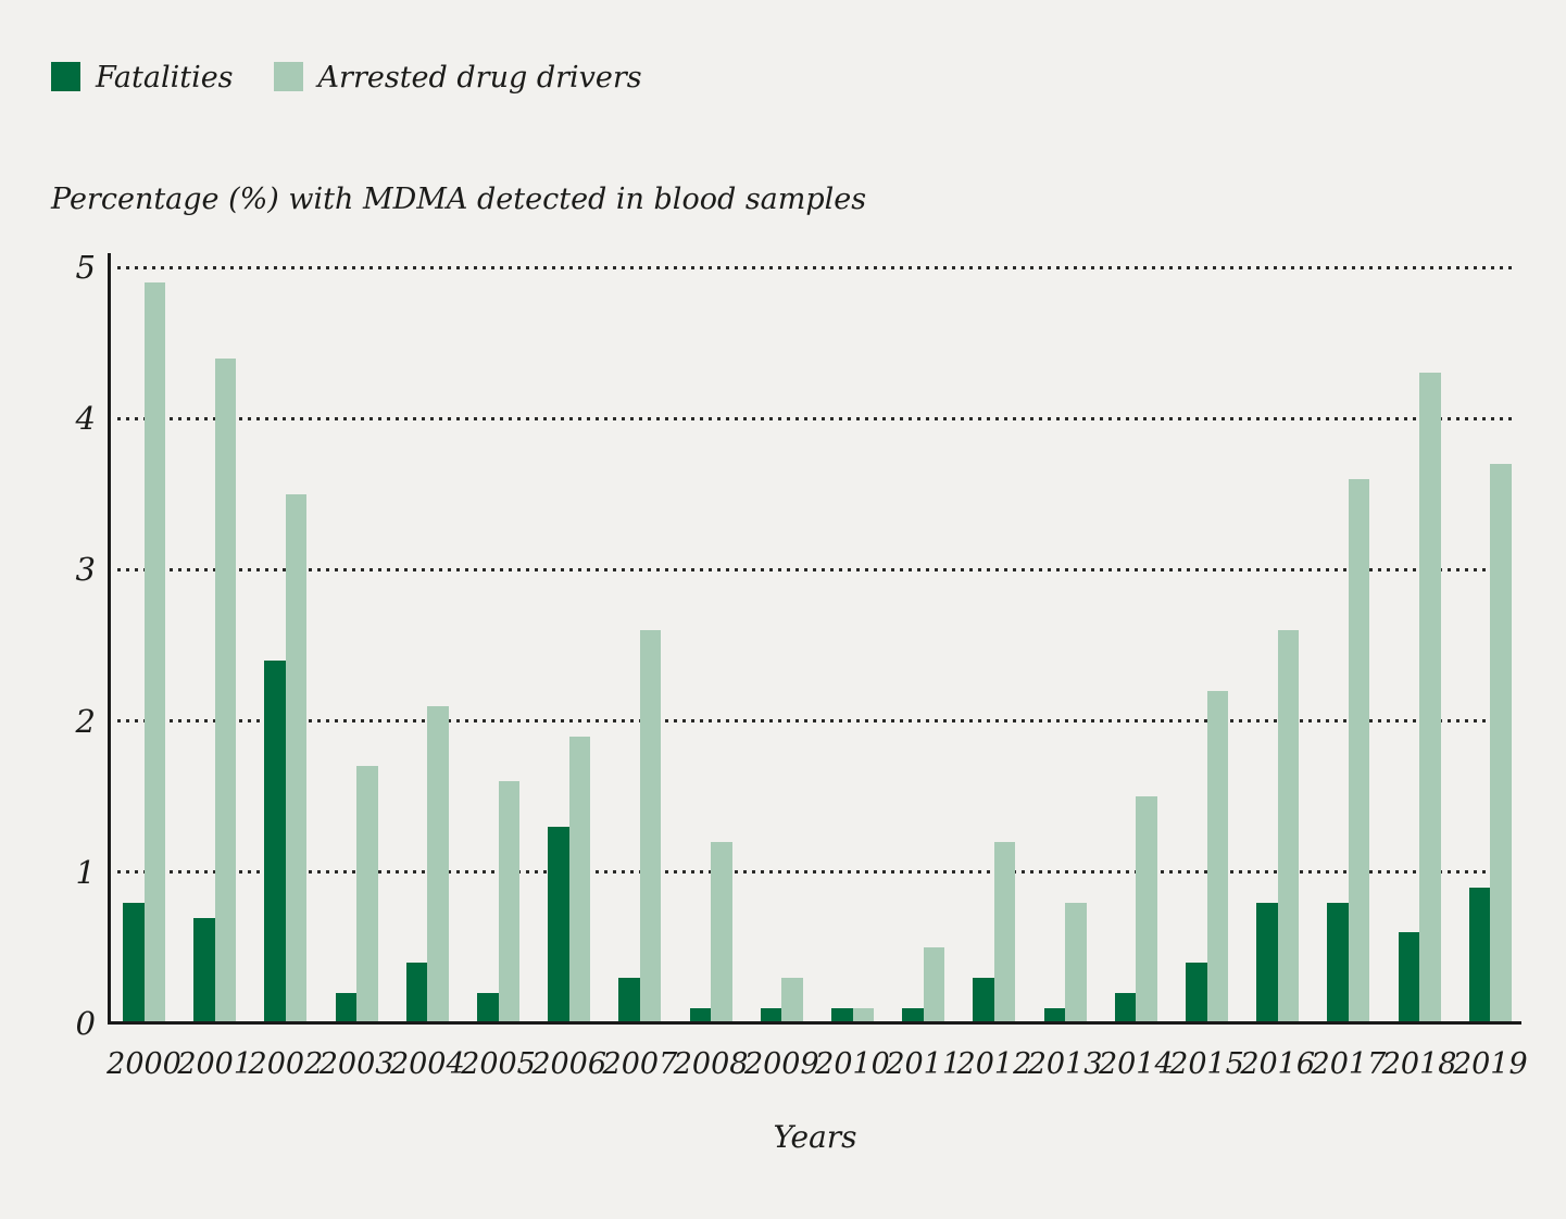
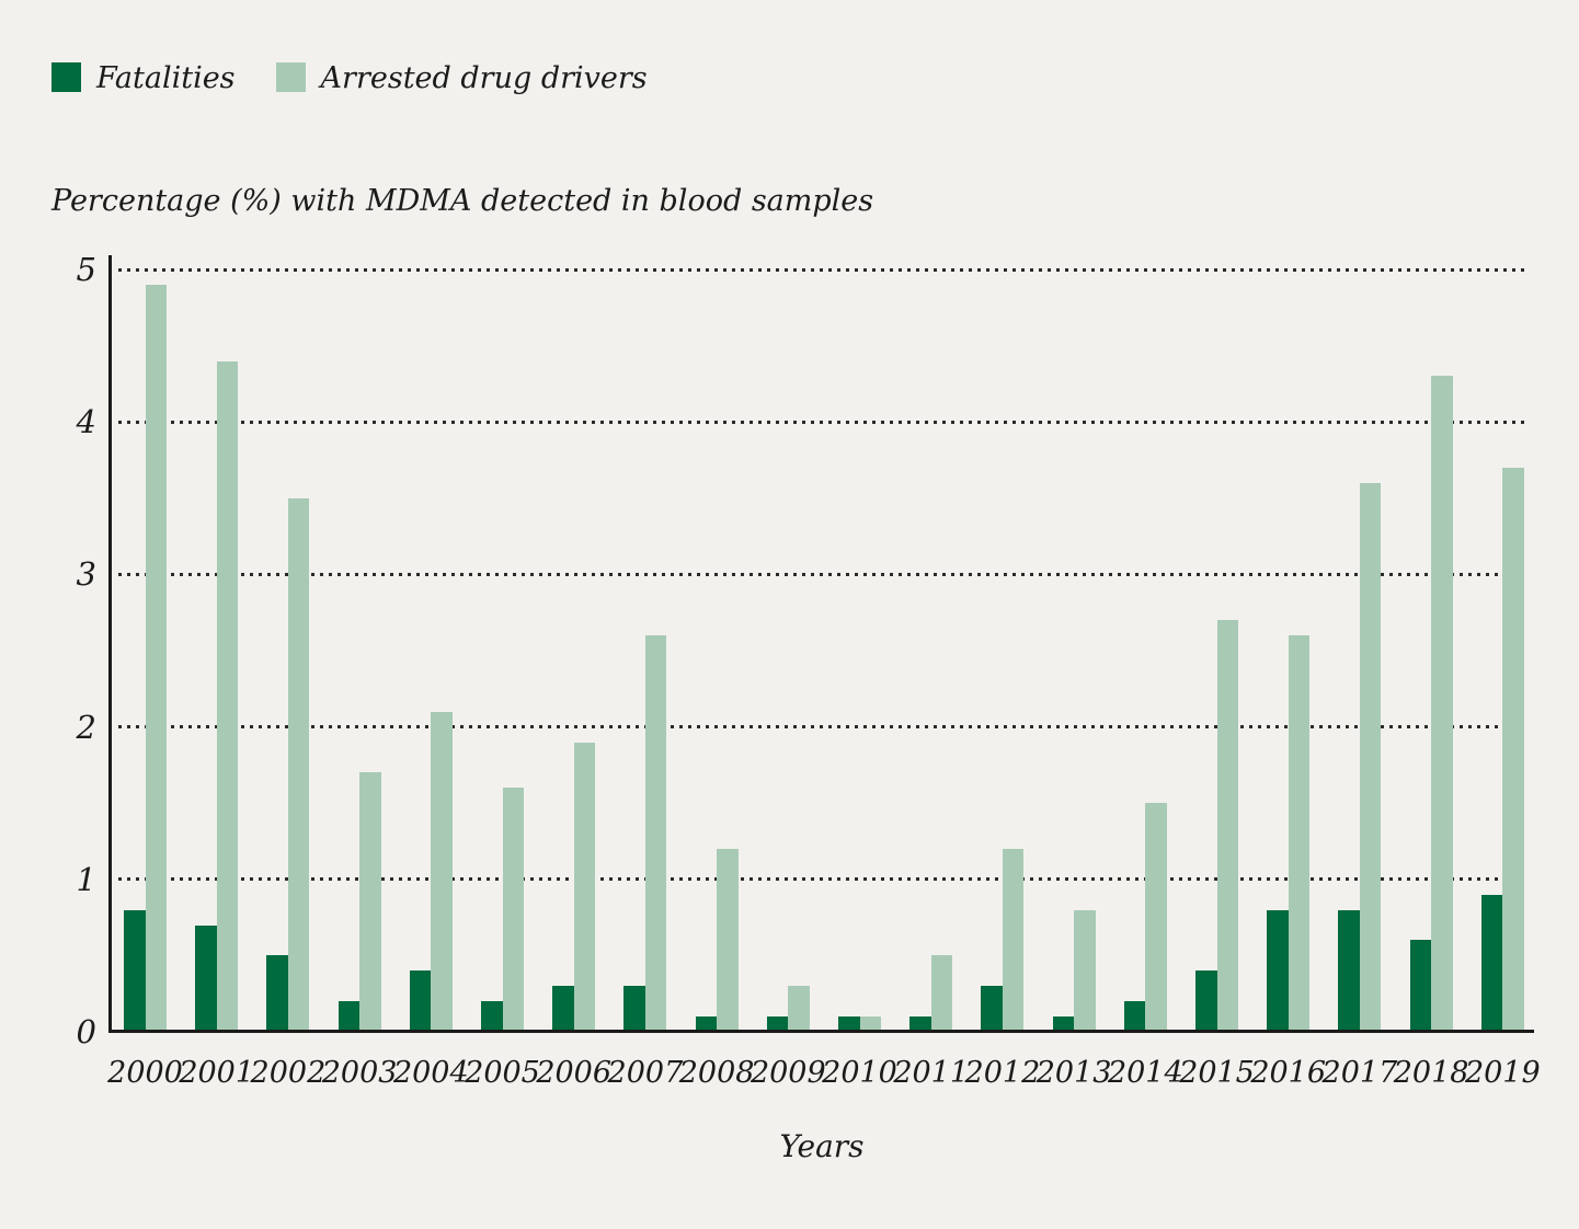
Fatalities/2002: 2.4 -> 0.5
Fatalities/2006: 1.3 -> 0.3
Arrested drug drivers/2015: 2.2 -> 2.7
